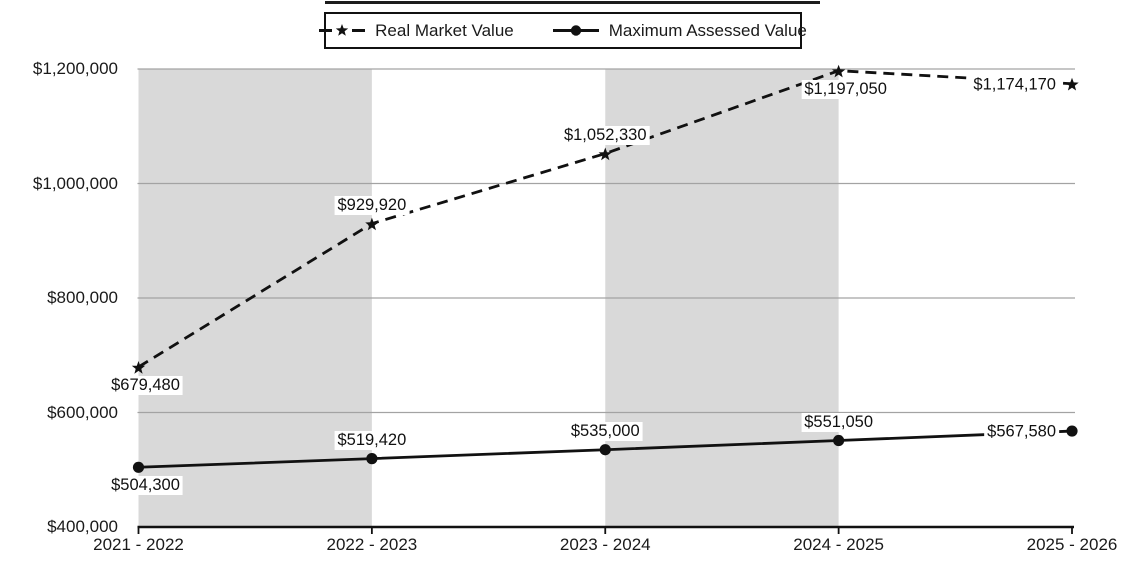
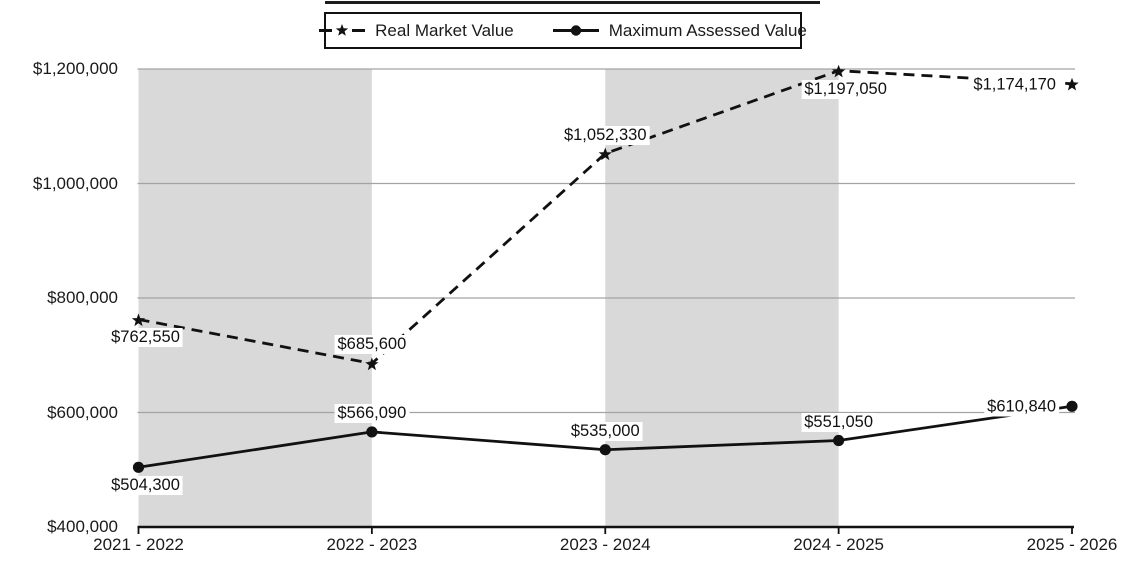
Real Market Value/2021 - 2022: $679,480 -> $762,550
Real Market Value/2022 - 2023: $929,920 -> $685,600
Maximum Assessed Value/2022 - 2023: $519,420 -> $566,090
Maximum Assessed Value/2025 - 2026: $567,580 -> $610,840
